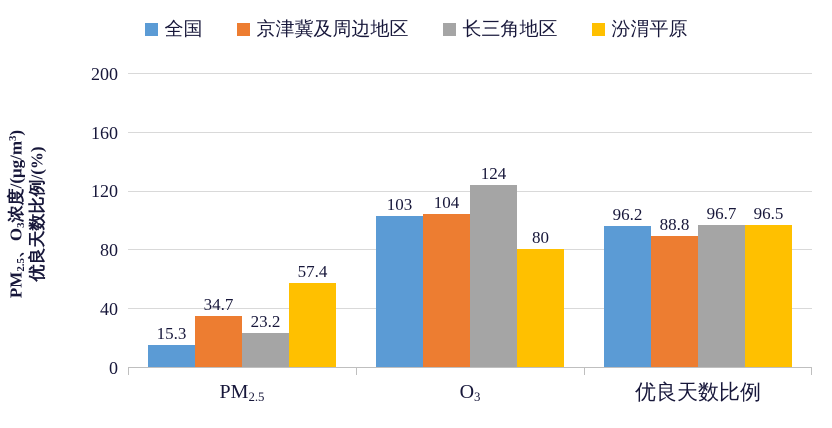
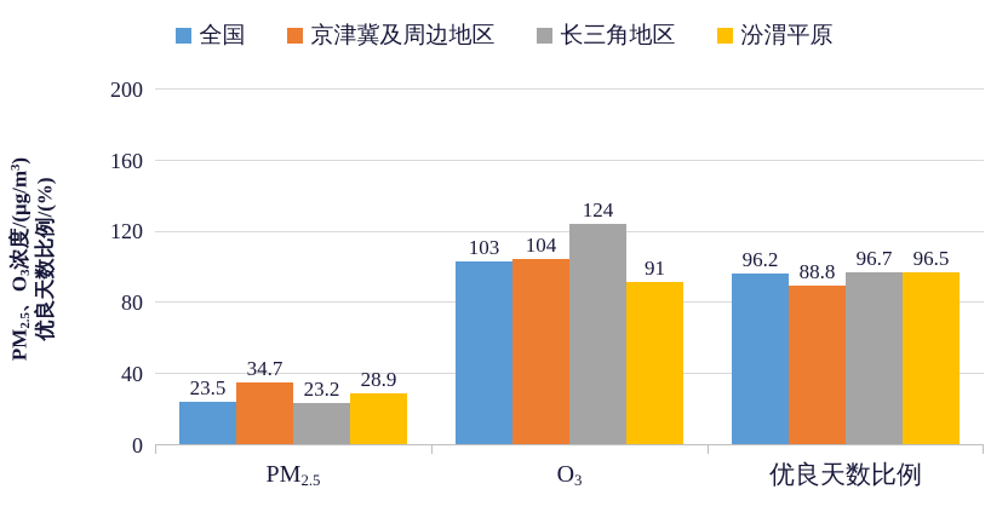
全国/PM2.5: 15.3 -> 23.5
汾渭平原/PM2.5: 57.4 -> 28.9
汾渭平原/O3: 80 -> 91
